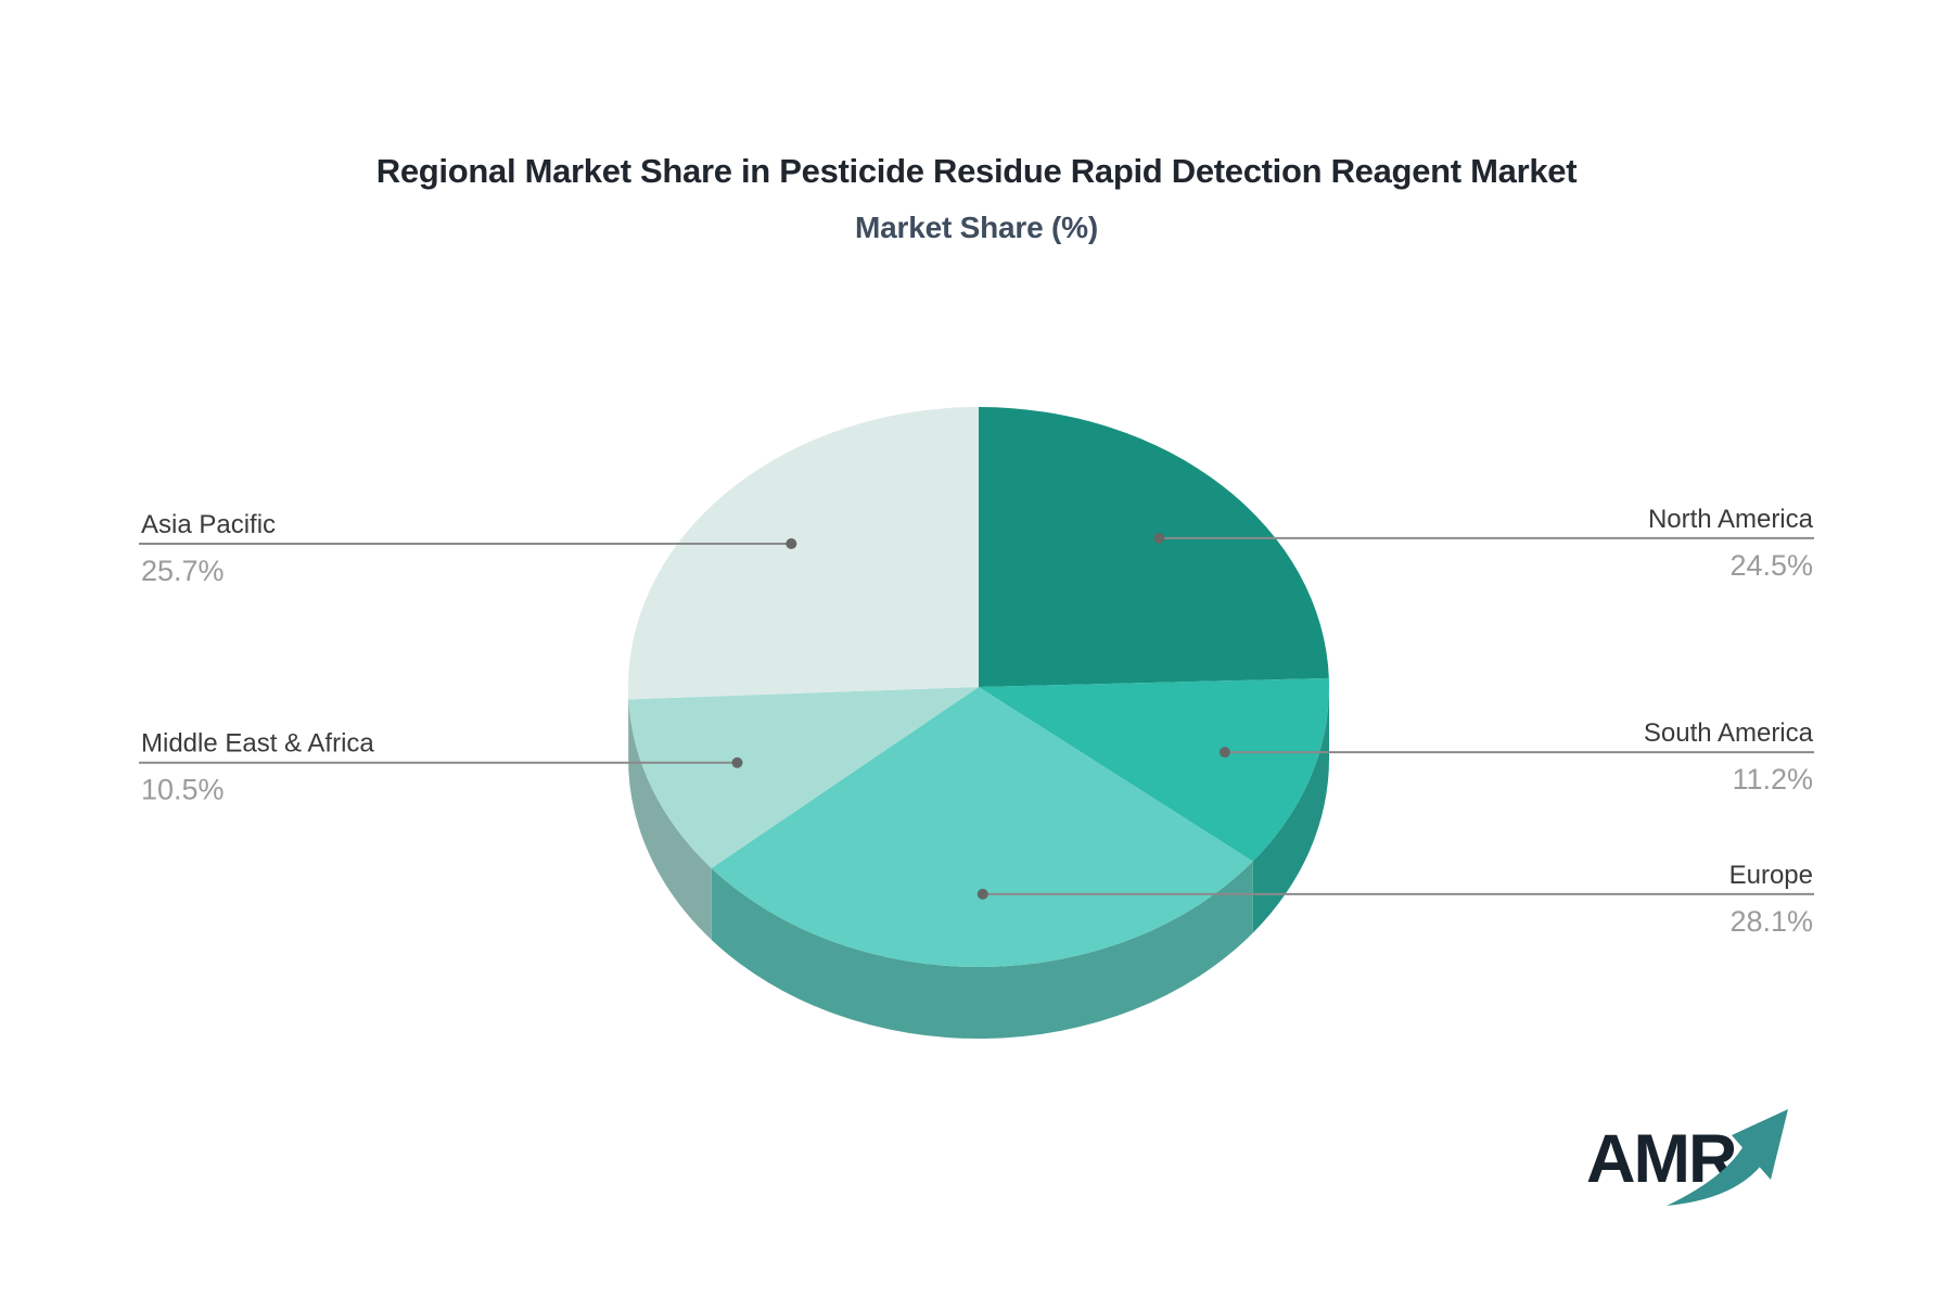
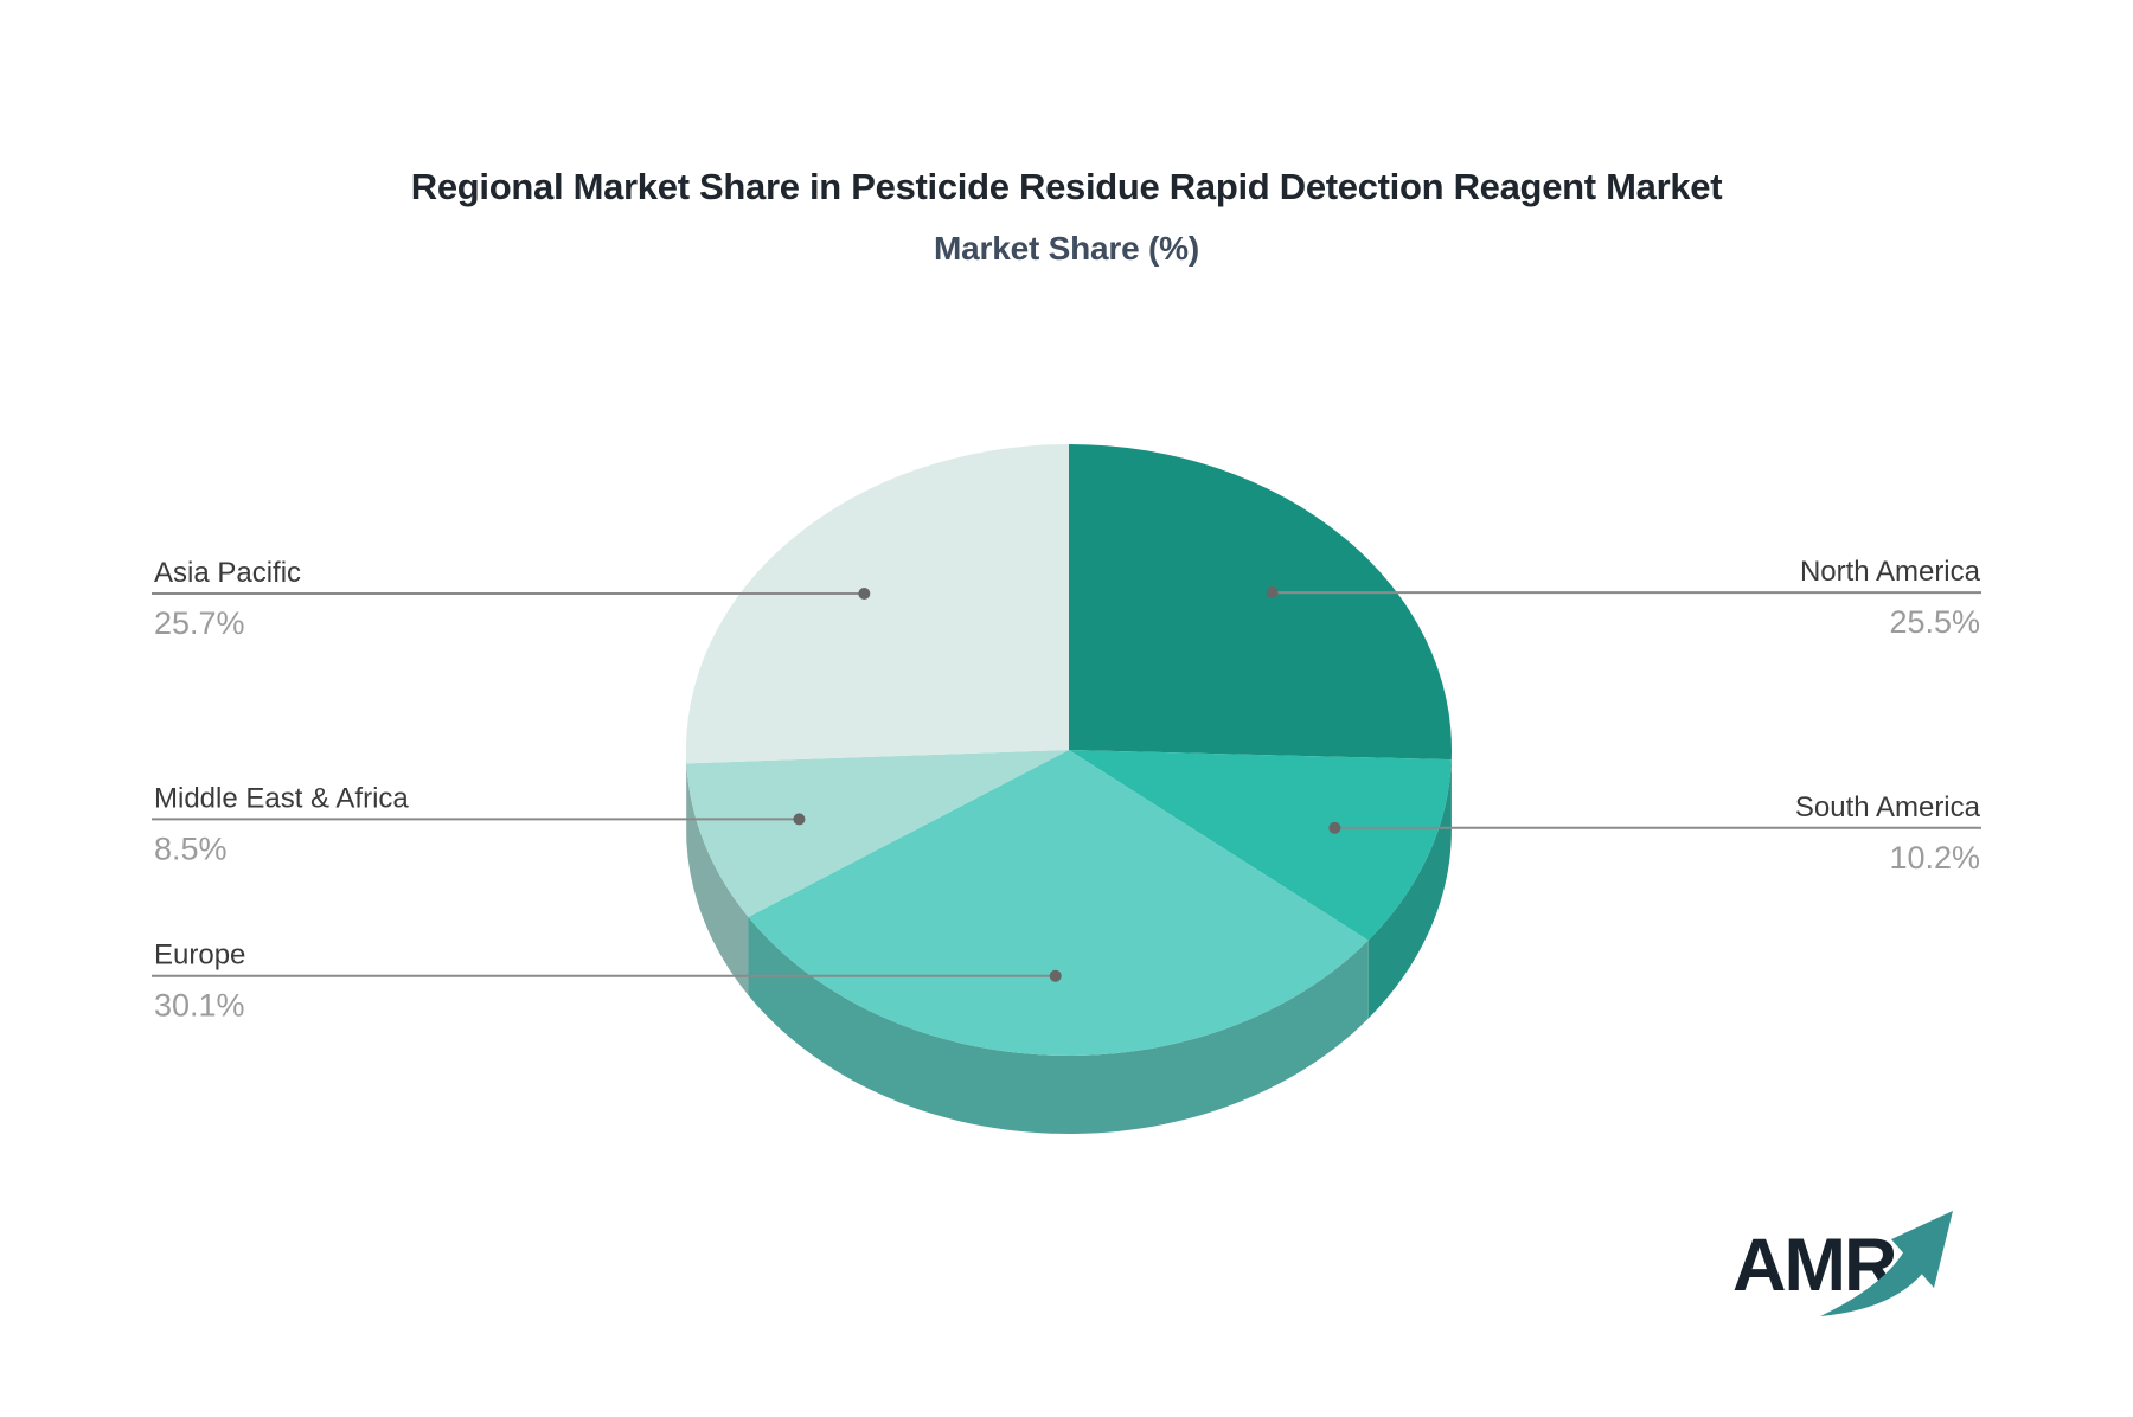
North America: 24.5% -> 25.5%
South America: 11.2% -> 10.2%
Europe: 28.1% -> 30.1%
Middle East & Africa: 10.5% -> 8.5%
